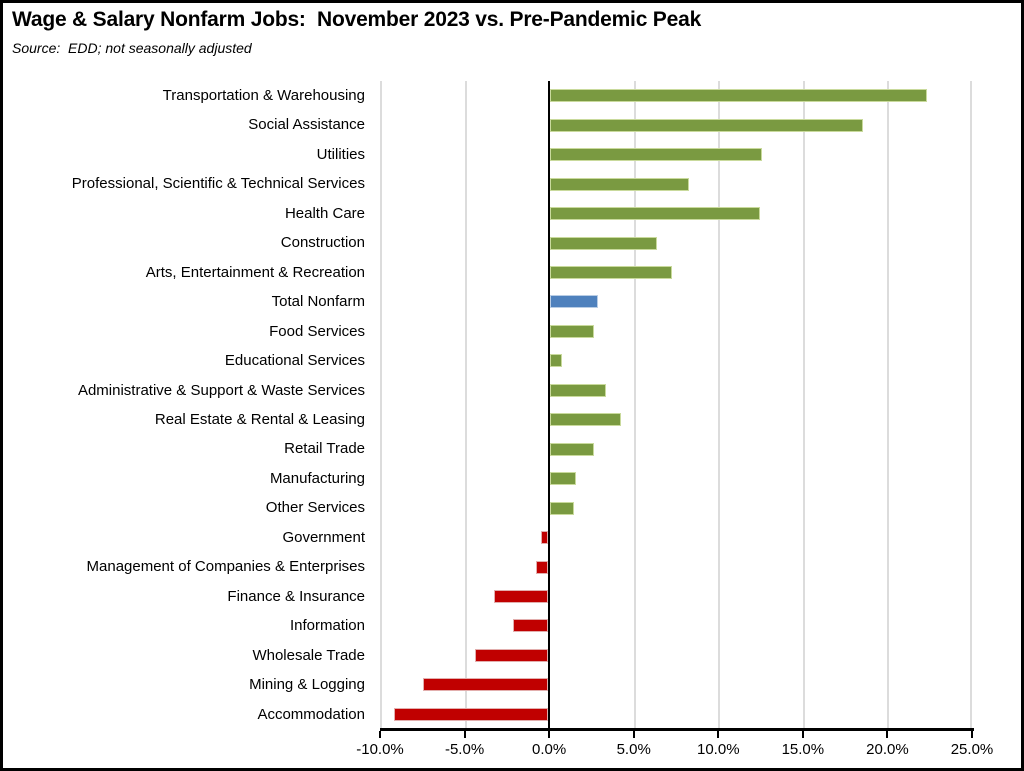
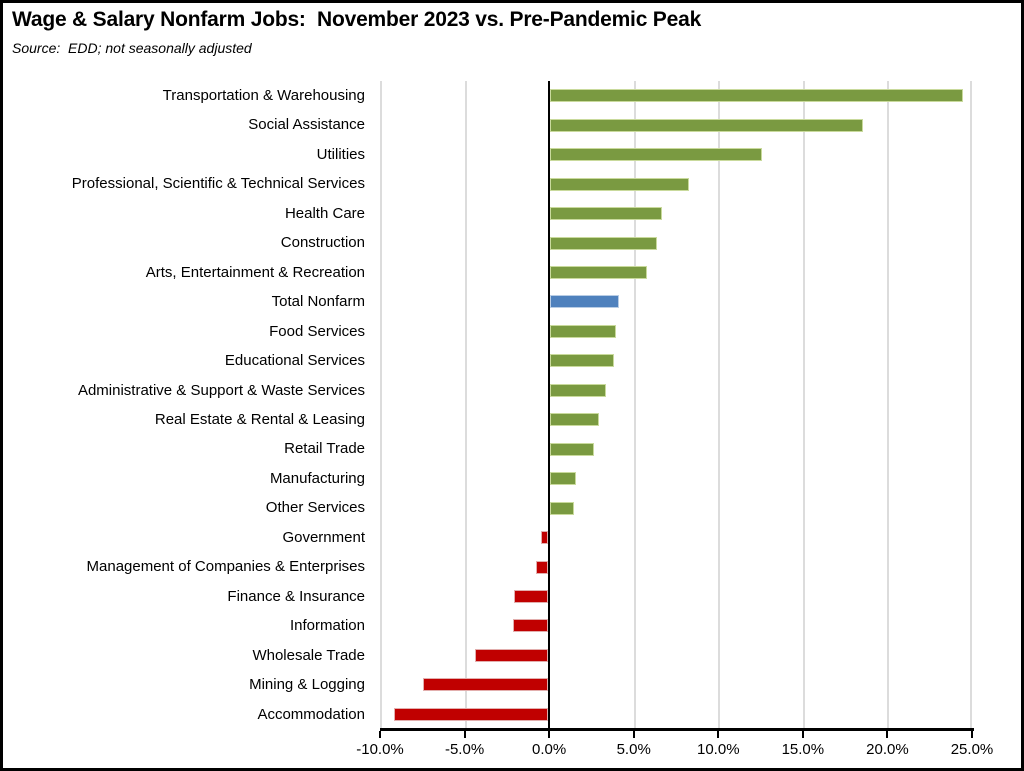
Transportation & Warehousing: 22.3% -> 24.4%
Health Care: 12.4% -> 6.6%
Arts, Entertainment & Recreation: 7.2% -> 5.7%
Total Nonfarm: 2.8% -> 4.1%
Food Services: 2.6% -> 3.9%
Educational Services: 0.7% -> 3.8%
Real Estate & Rental & Leasing: 4.2% -> 2.9%
Finance & Insurance: -3.2% -> -2.0%
